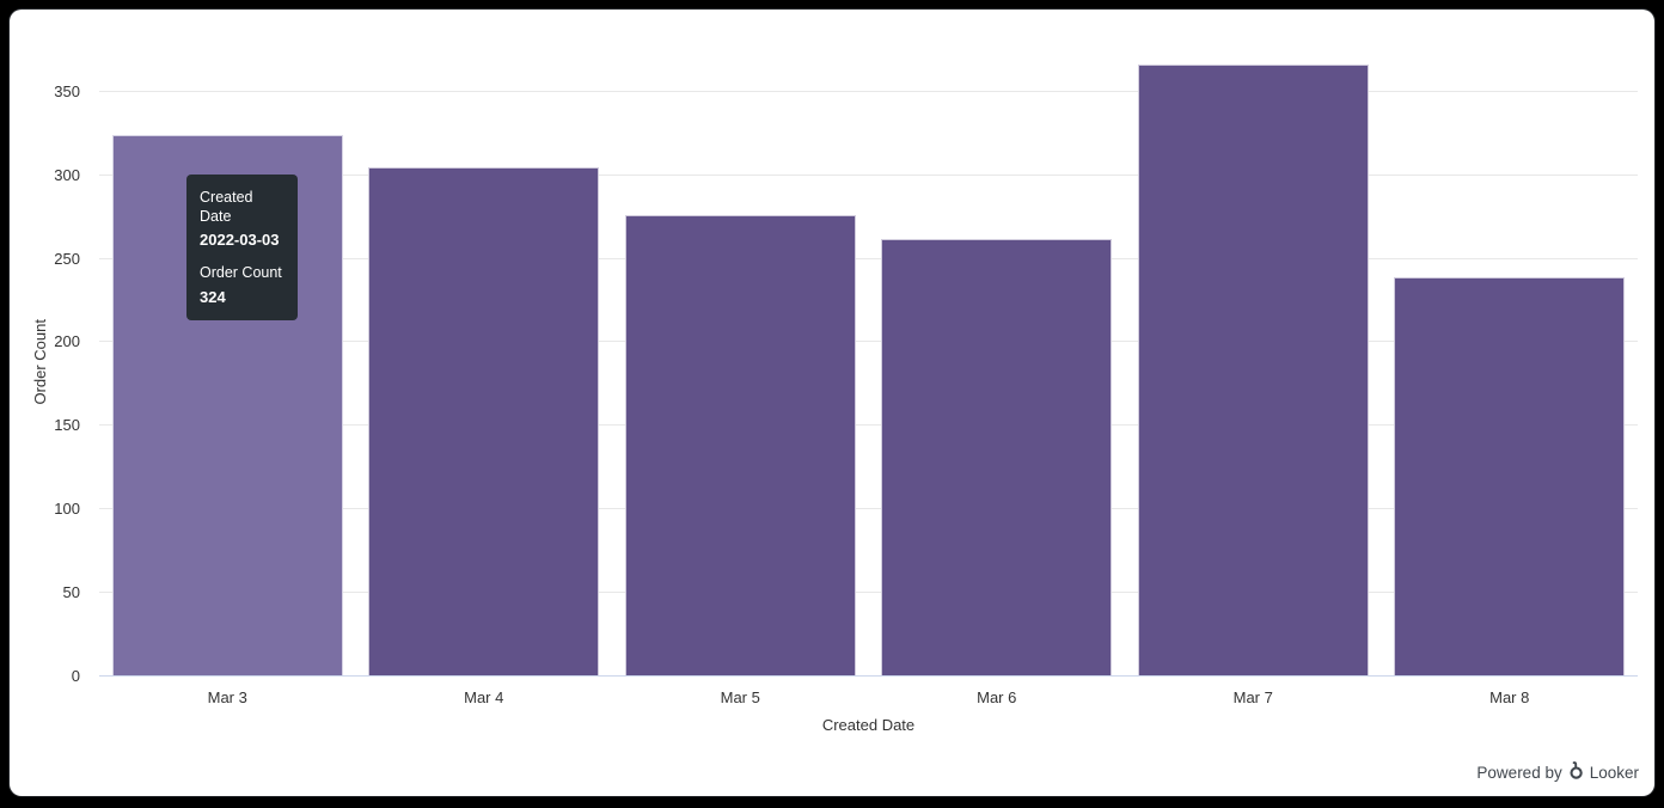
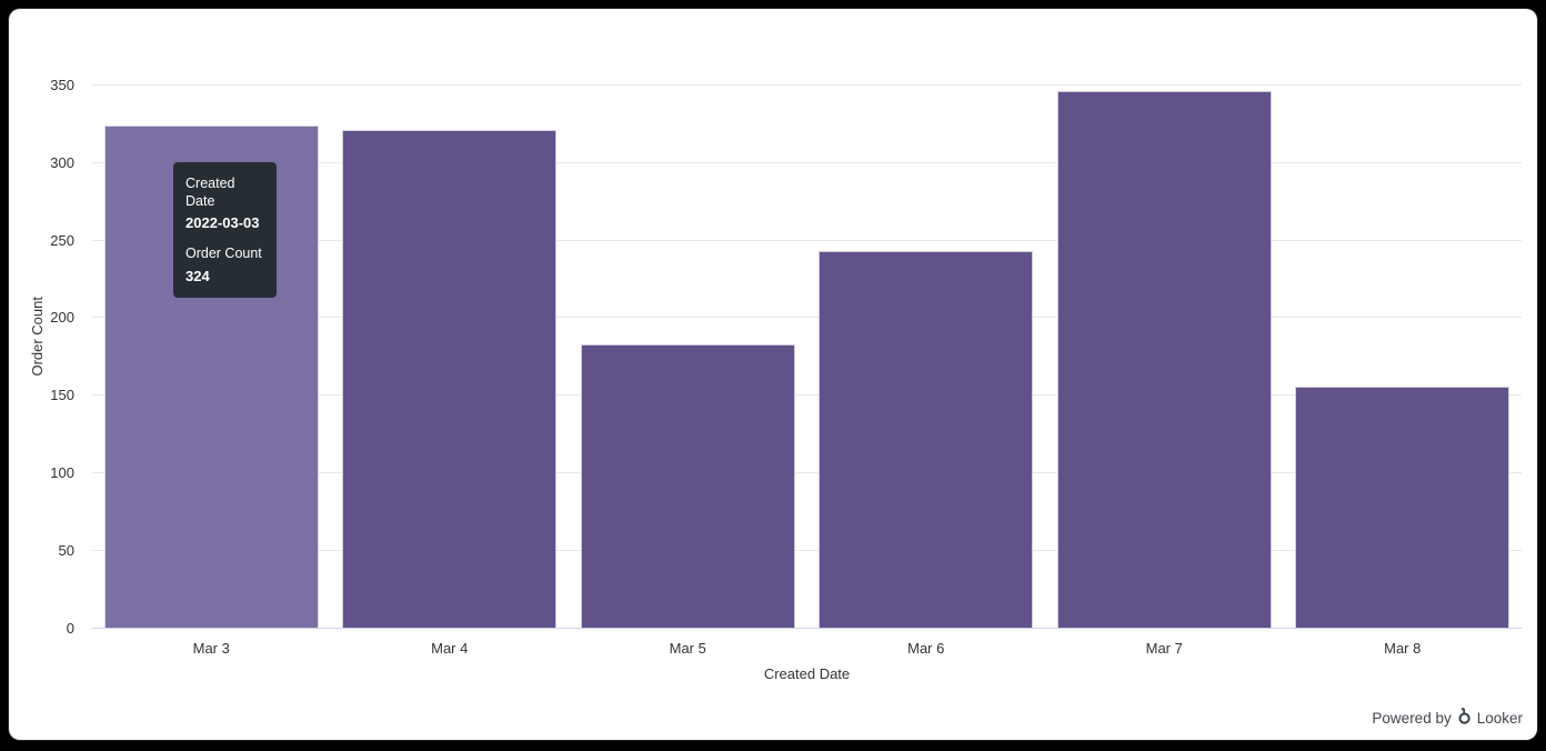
Mar 4: 305 -> 321
Mar 5: 276 -> 183
Mar 6: 262 -> 243
Mar 7: 366 -> 346
Mar 8: 239 -> 156
